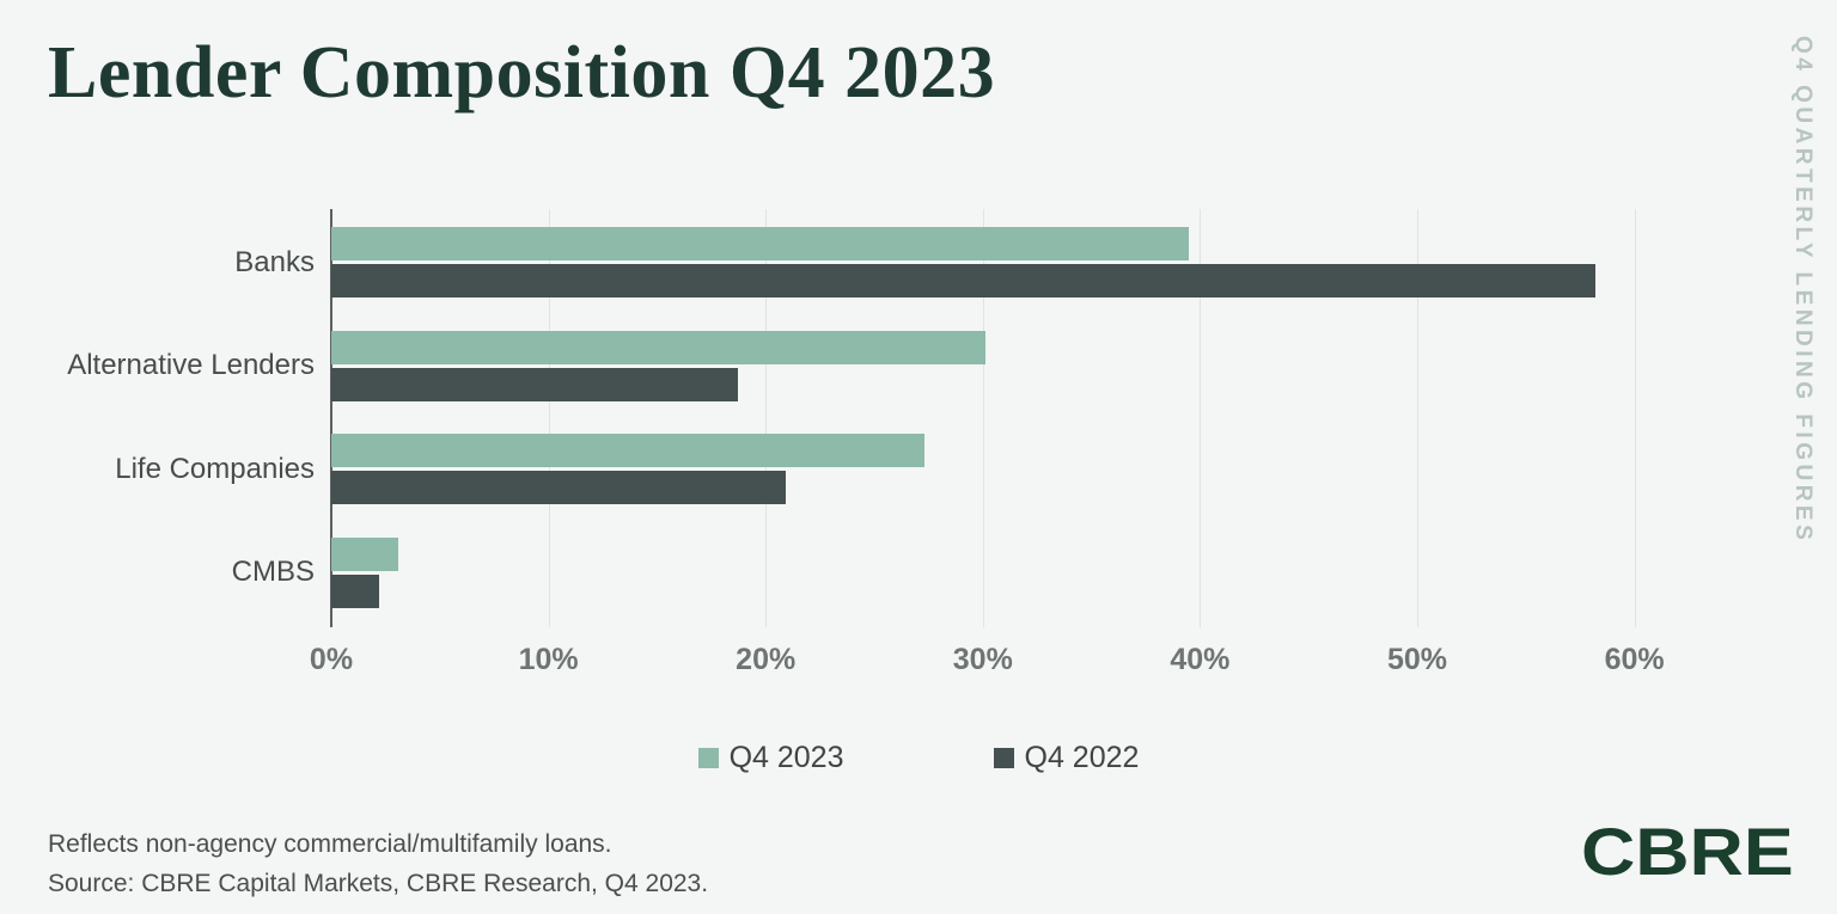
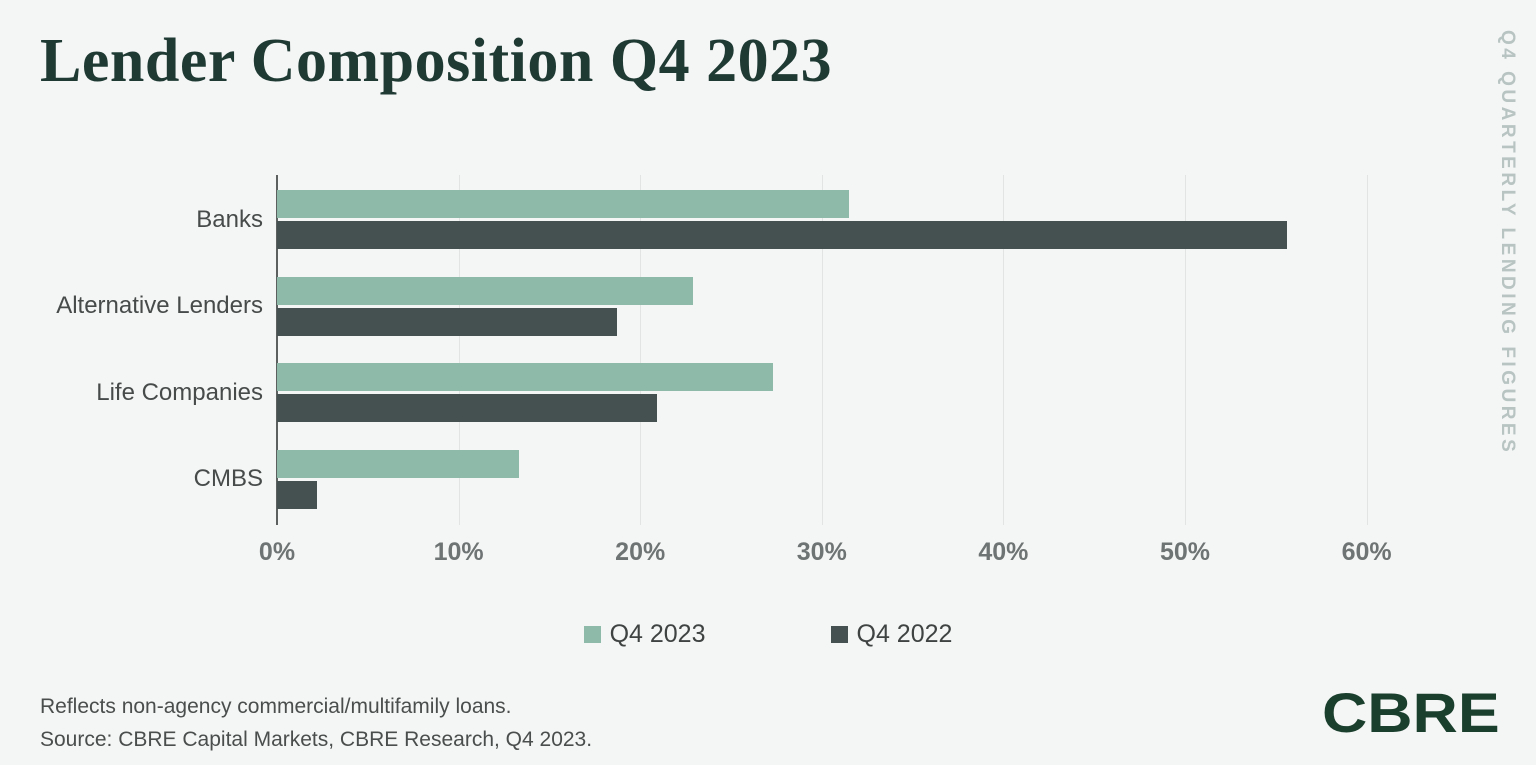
Q4 2023/Banks: 39.5% -> 31.5%
Q4 2022/Banks: 58.2% -> 55.6%
Q4 2023/Alternative Lenders: 30.1% -> 22.9%
Q4 2023/CMBS: 3.1% -> 13.3%
